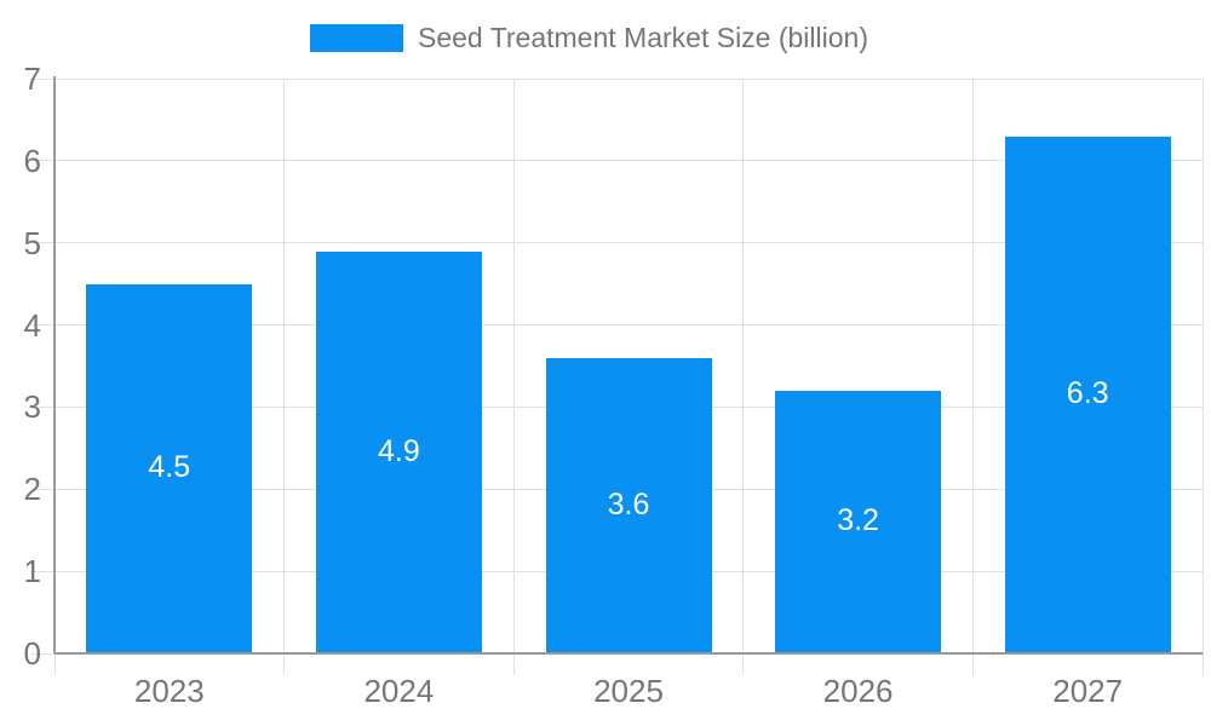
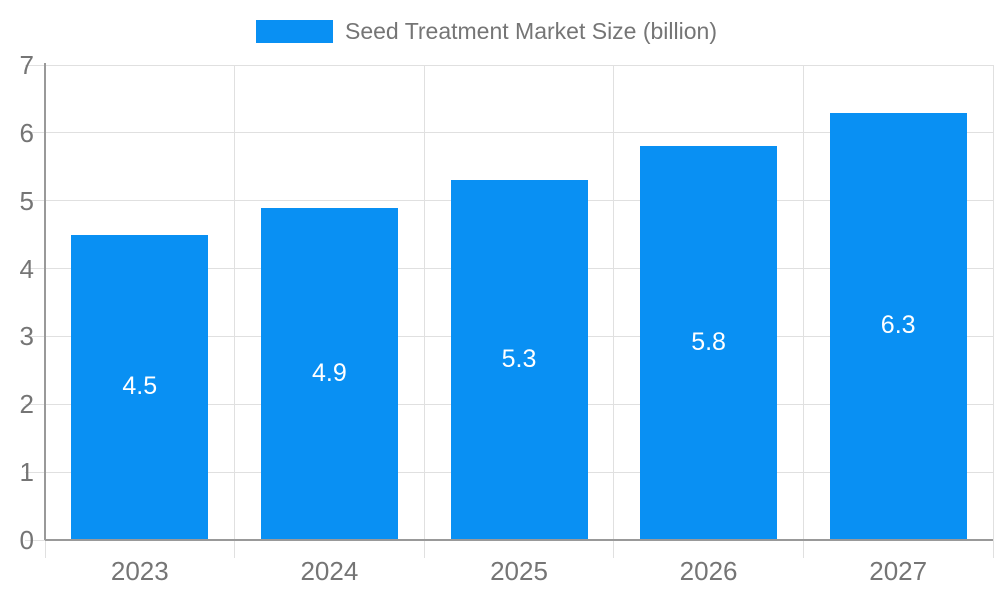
2025: 3.6 -> 5.3
2026: 3.2 -> 5.8
